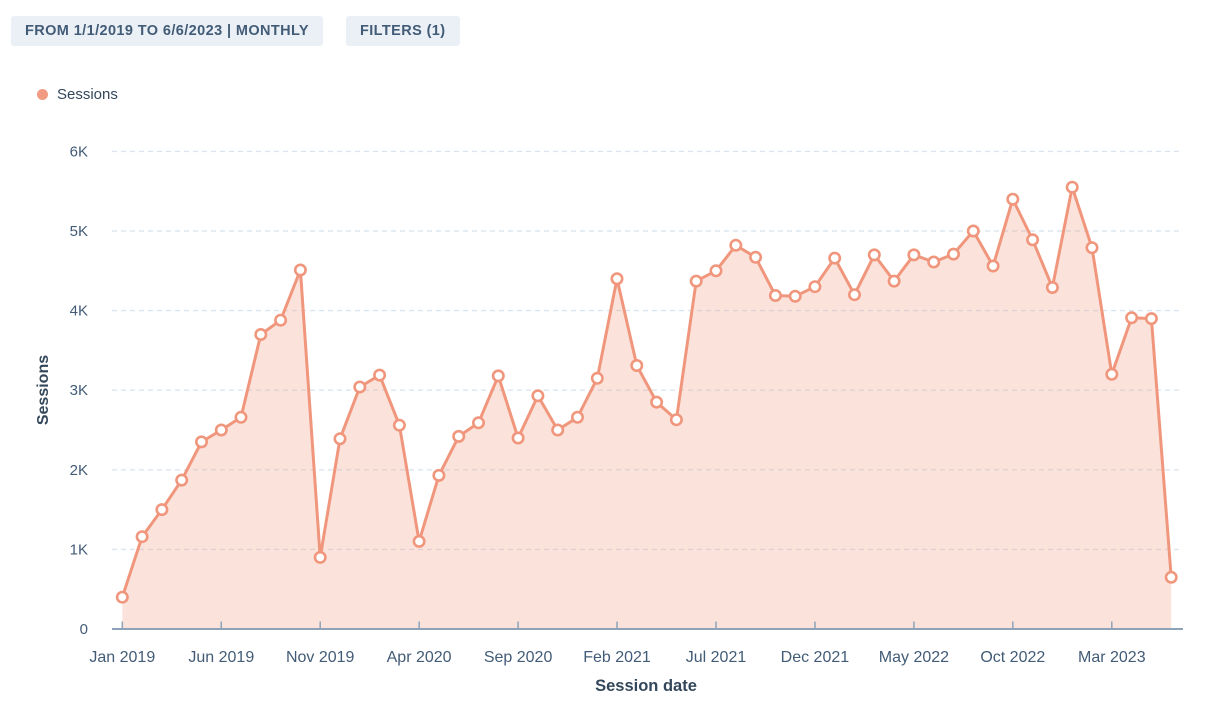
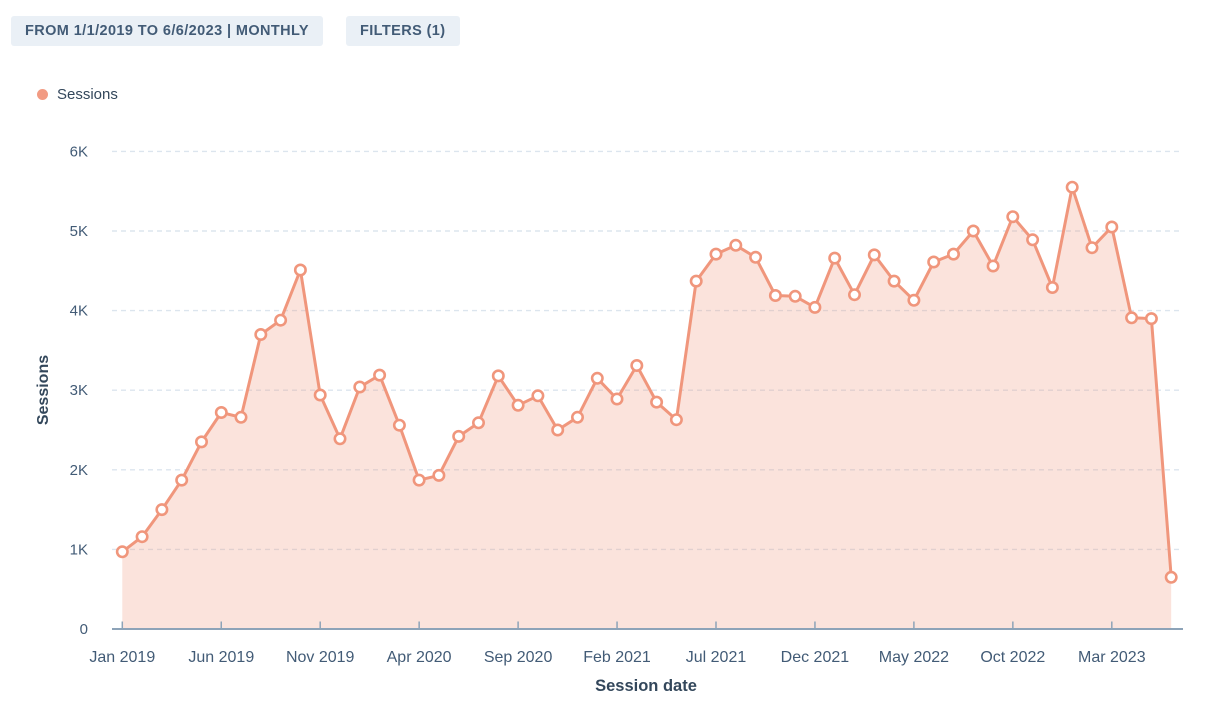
Jan 2019: 0.4K -> 1.0K
Jun 2019: 2.5K -> 2.7K
Nov 2019: 0.9K -> 2.9K
Apr 2020: 1.1K -> 1.9K
Sep 2020: 2.4K -> 2.8K
Feb 2021: 4.4K -> 2.9K
Jul 2021: 4.5K -> 4.7K
Dec 2021: 4.3K -> 4.0K
May 2022: 4.7K -> 4.1K
Oct 2022: 5.4K -> 5.2K
Mar 2023: 3.2K -> 5.0K
